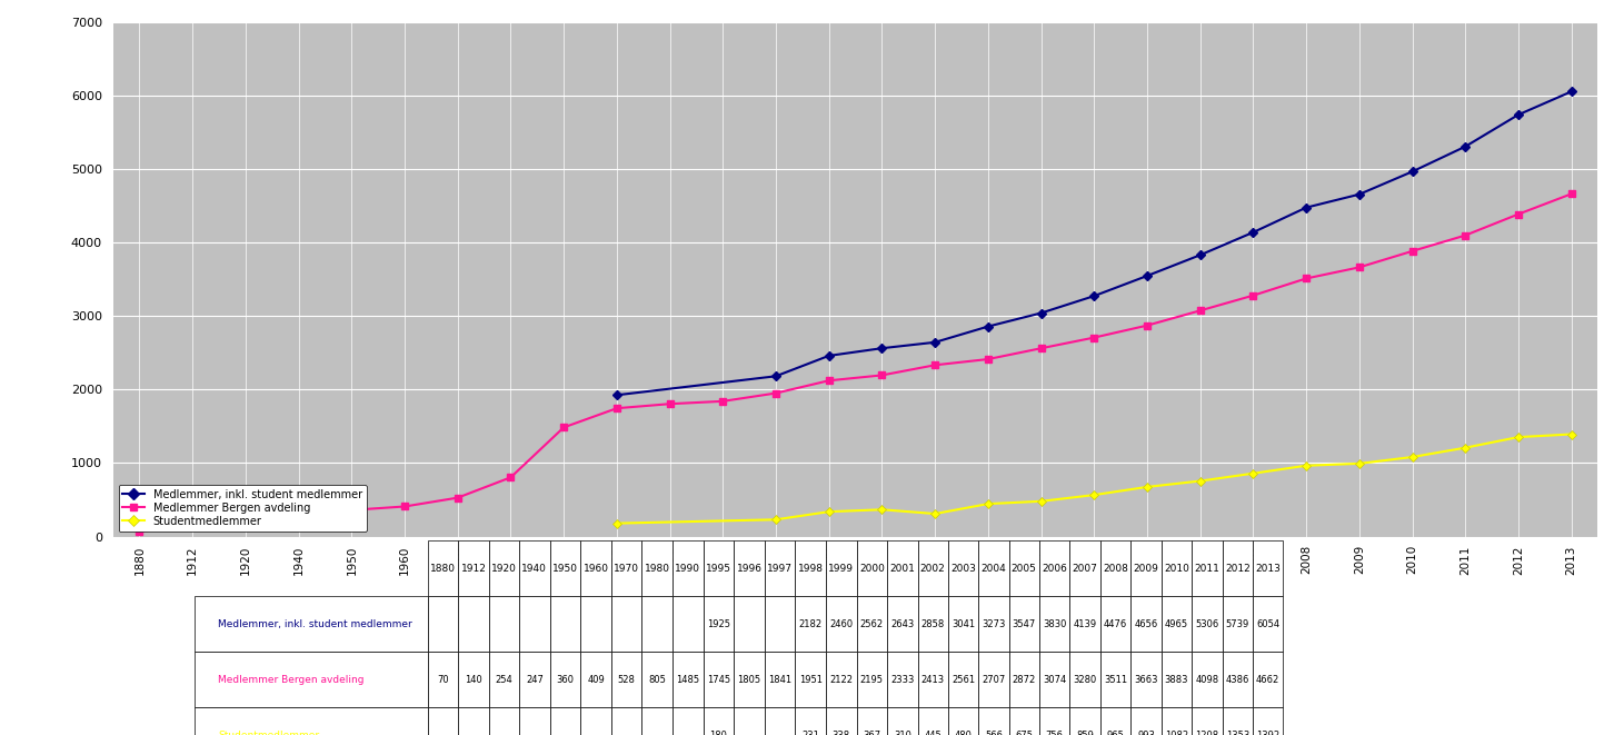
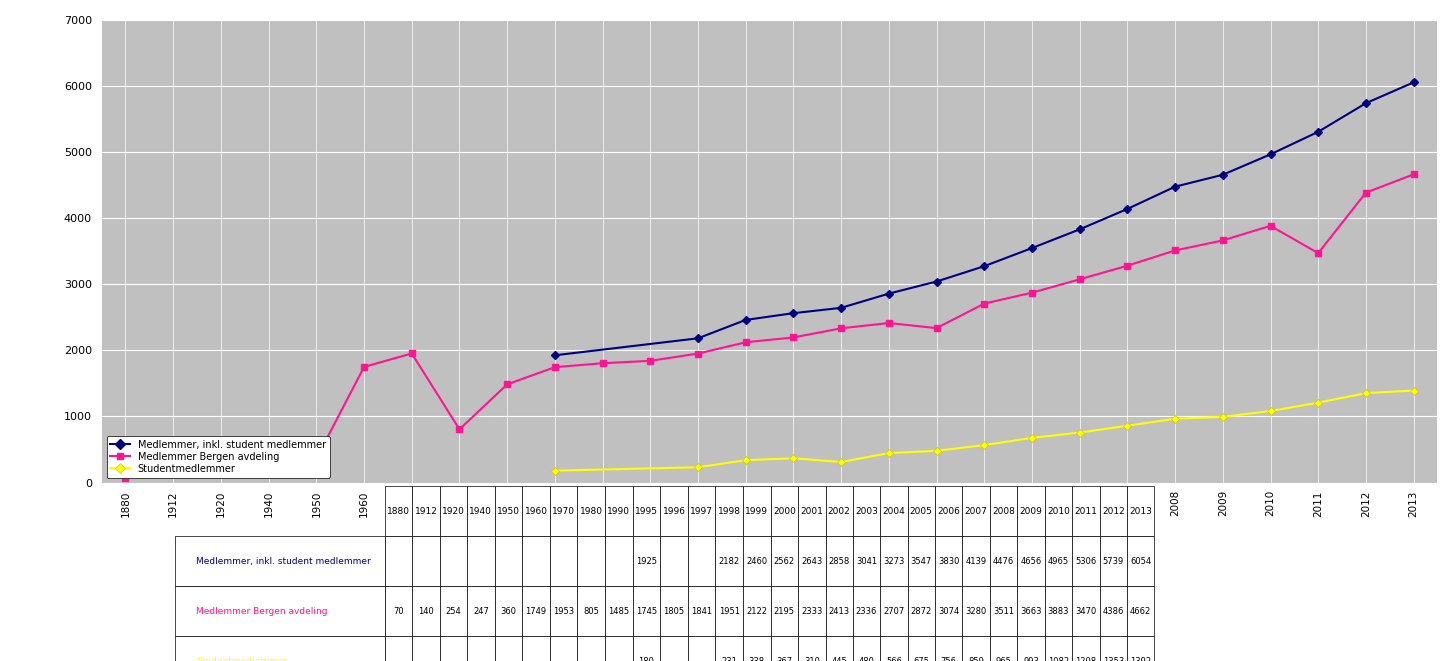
Medlemmer Bergen avdeling/1960: 409 -> 1749
Medlemmer Bergen avdeling/1970: 528 -> 1953
Medlemmer Bergen avdeling/2003: 2561 -> 2336
Medlemmer Bergen avdeling/2011: 4098 -> 3470
